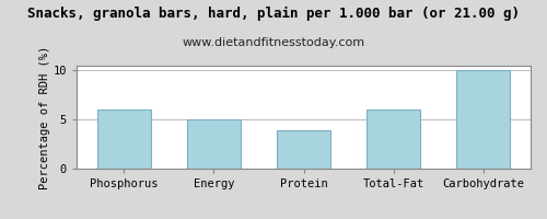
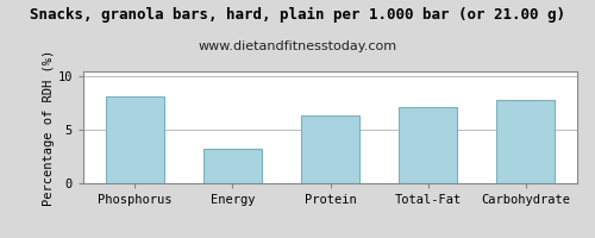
Phosphorus: 6.0 -> 8.2
Energy: 5.0 -> 3.2
Protein: 3.9 -> 6.4
Total-Fat: 6.0 -> 7.2
Carbohydrate: 10.0 -> 7.8
